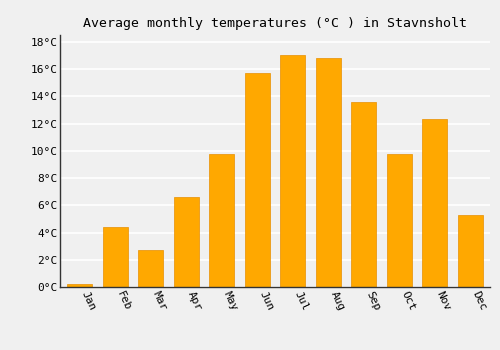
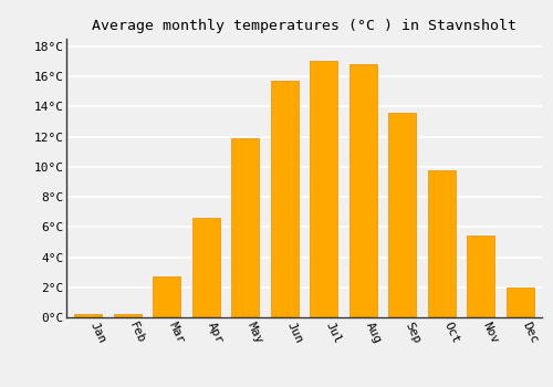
Feb: 4.4°C -> 0.2°C
May: 9.8°C -> 11.9°C
Nov: 12.3°C -> 5.4°C
Dec: 5.3°C -> 2.0°C
